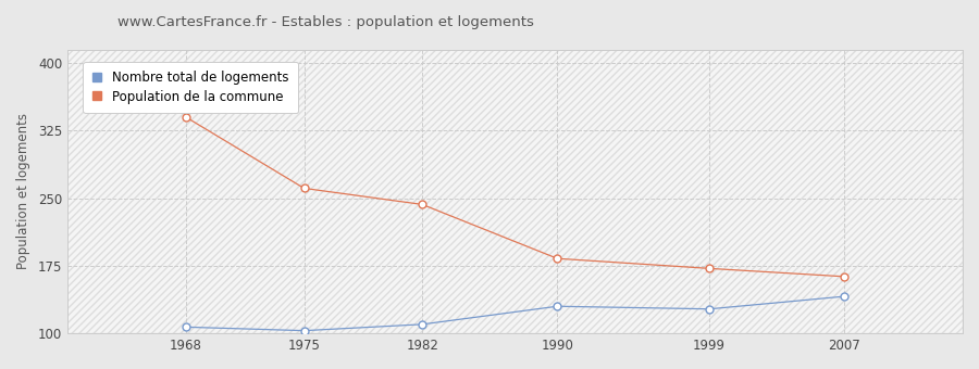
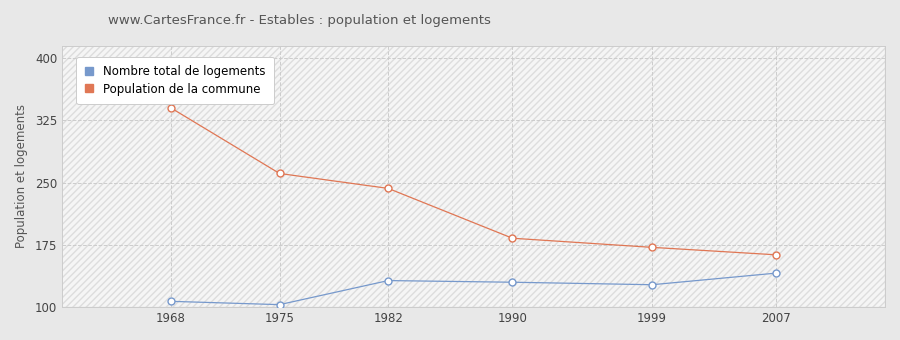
Nombre total de logements/1982: 110 -> 132
